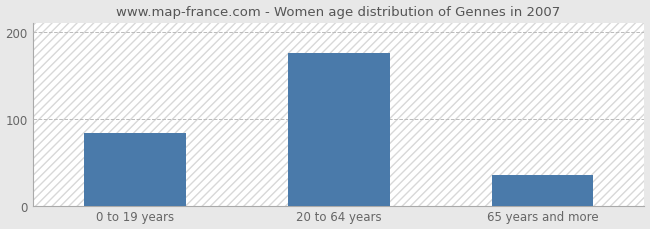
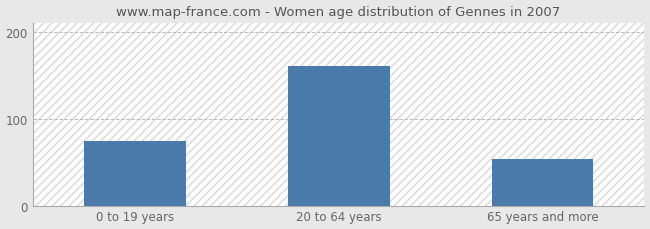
0 to 19 years: 83 -> 74
20 to 64 years: 175 -> 160
65 years and more: 35 -> 54
